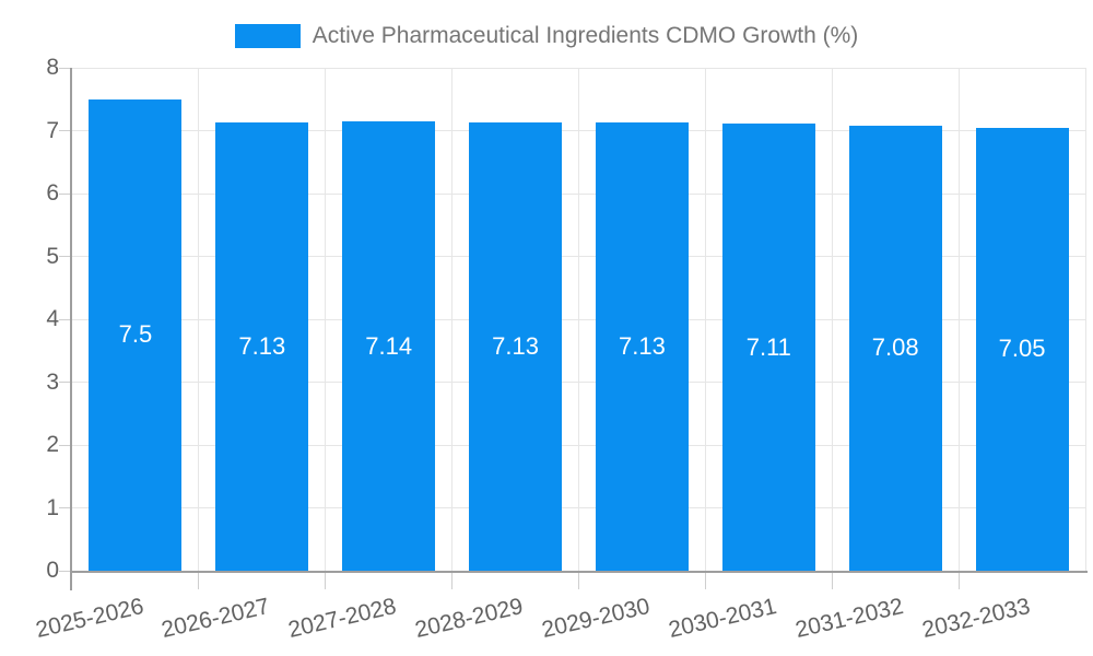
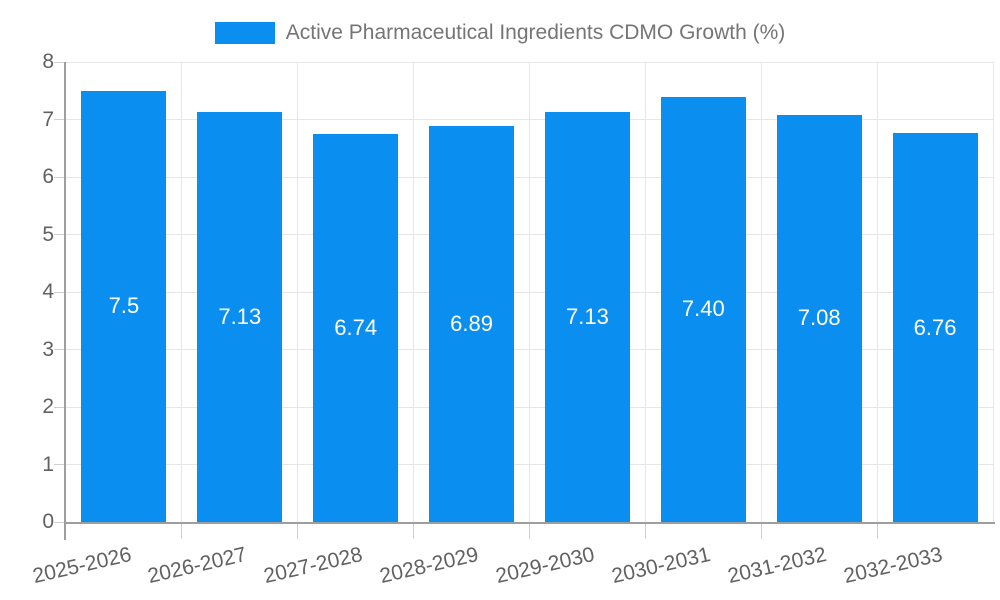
2027-2028: 7.14 -> 6.74
2028-2029: 7.13 -> 6.89
2030-2031: 7.11 -> 7.40
2032-2033: 7.05 -> 6.76
